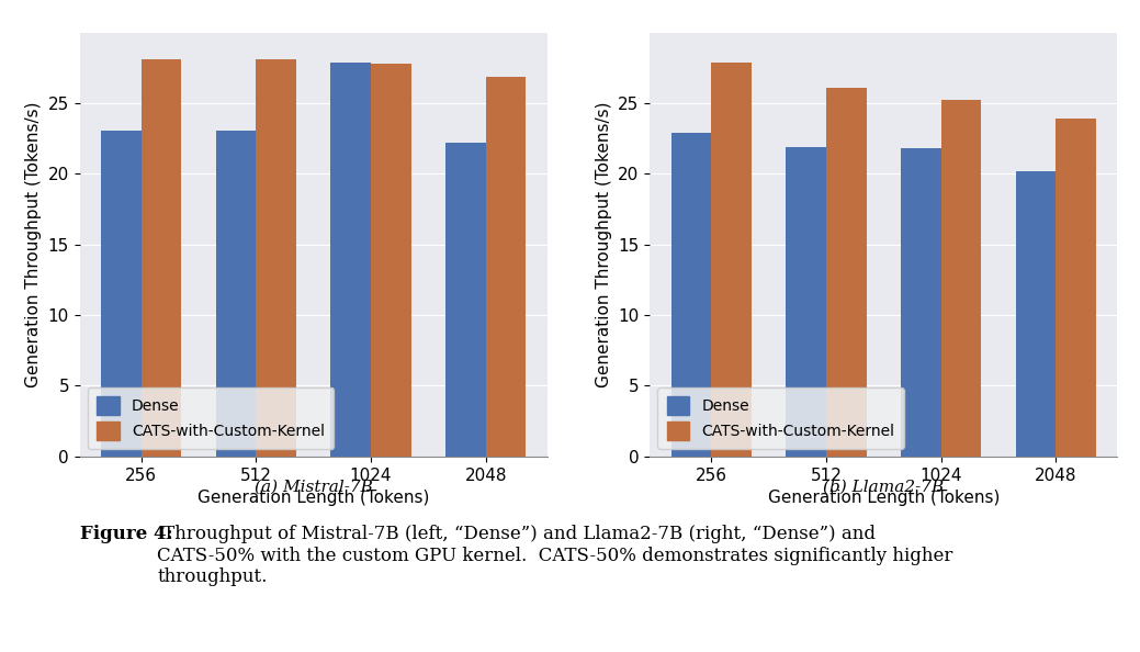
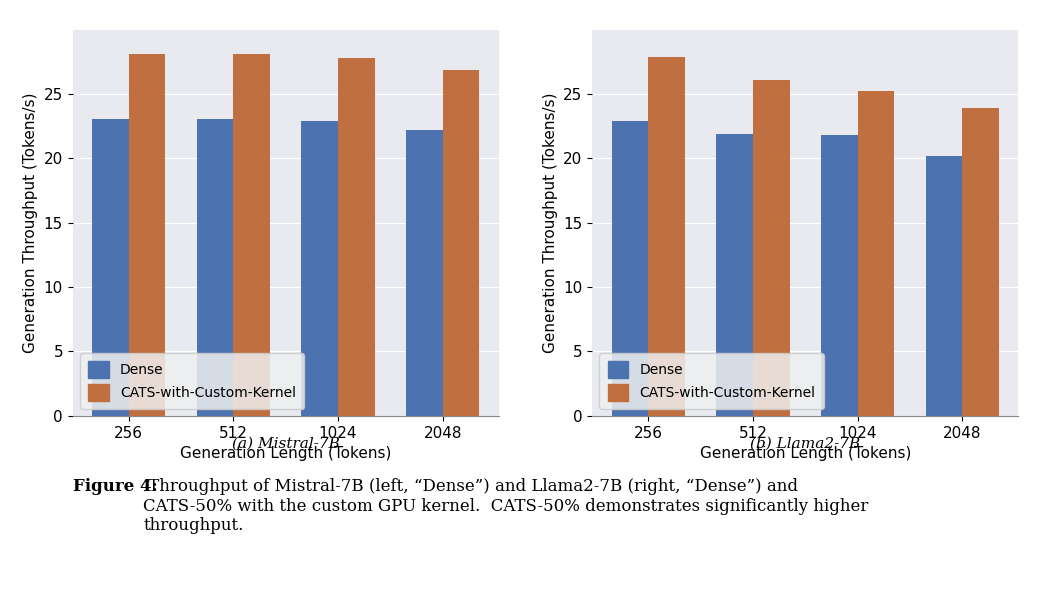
Dense/1024: 27.9 -> 22.9
